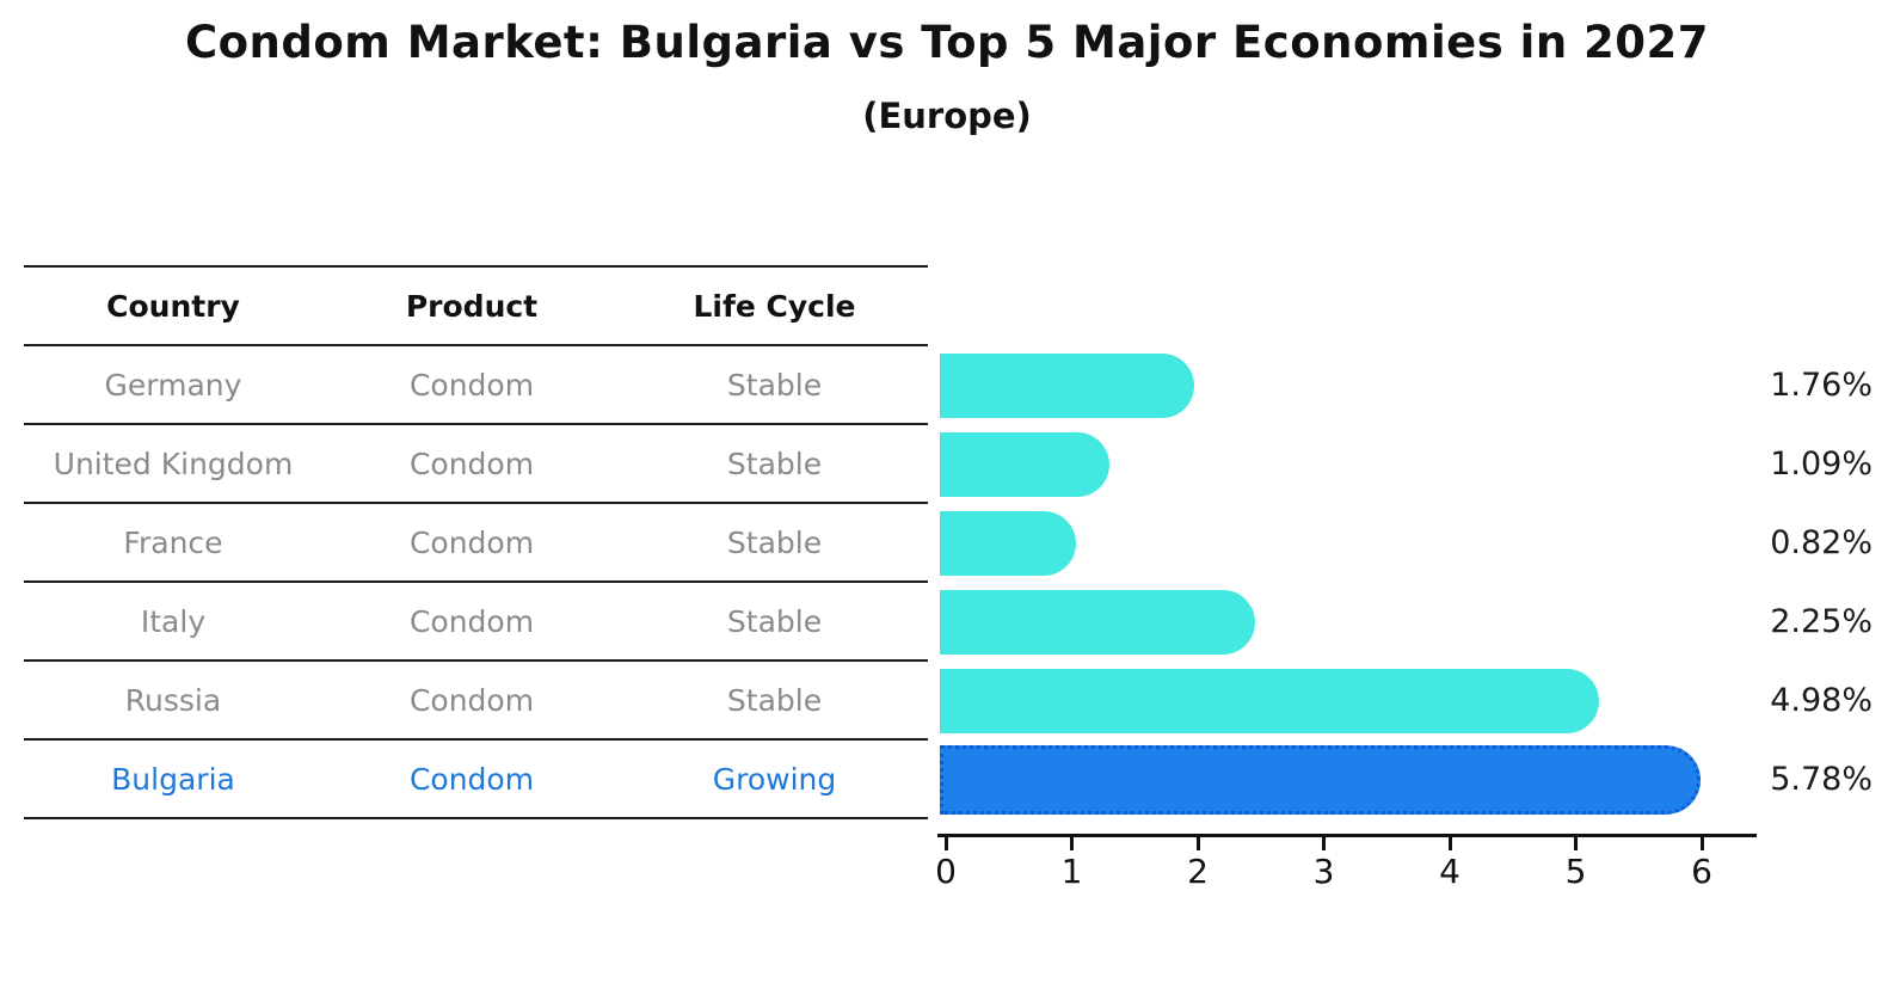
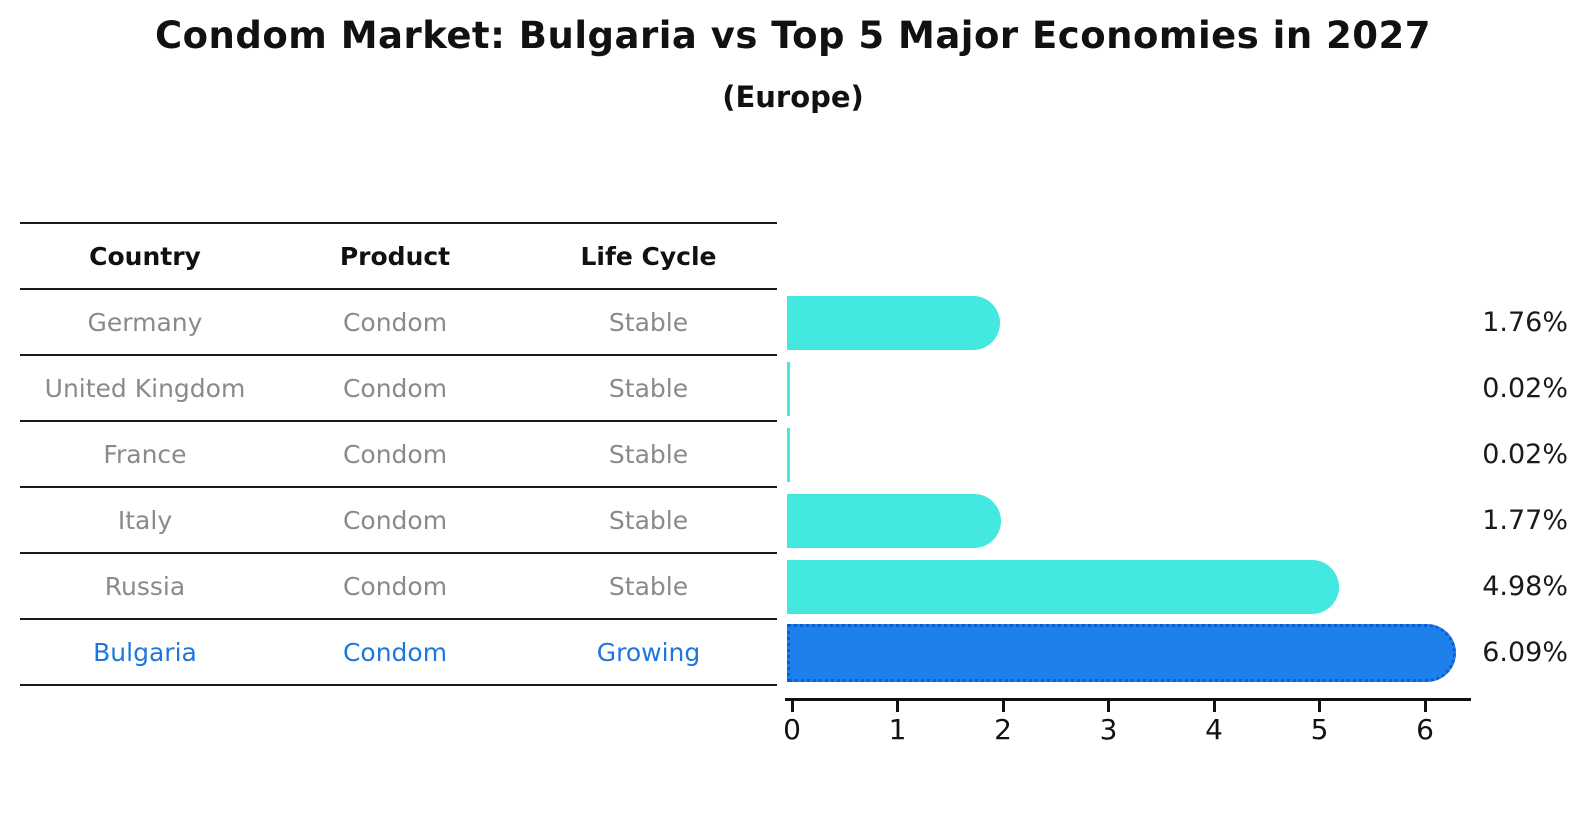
United Kingdom: 1.09% -> 0.02%
France: 0.82% -> 0.02%
Italy: 2.25% -> 1.77%
Bulgaria: 5.78% -> 6.09%
